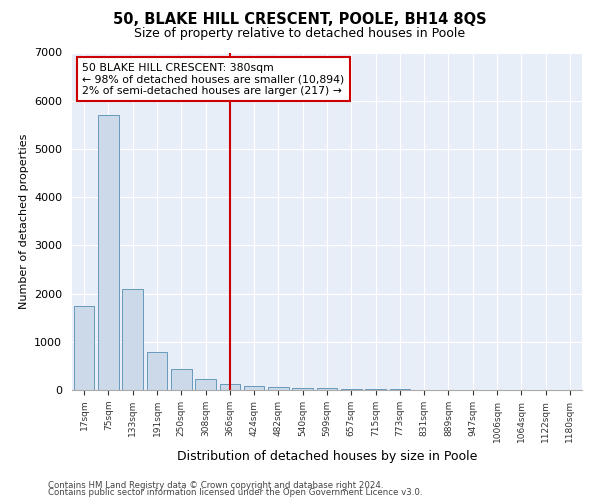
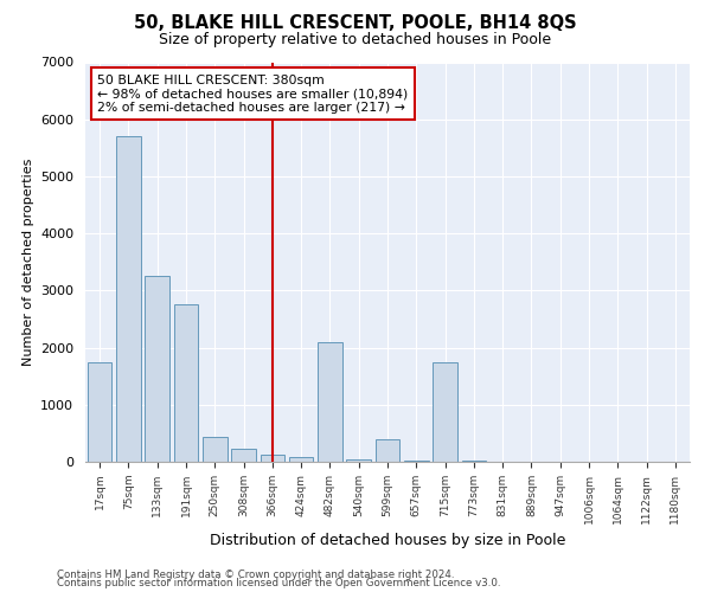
133sqm: 2100 -> 3250
191sqm: 790 -> 2750
482sqm: 60 -> 2100
599sqm: 40 -> 400
715sqm: 20 -> 1750
